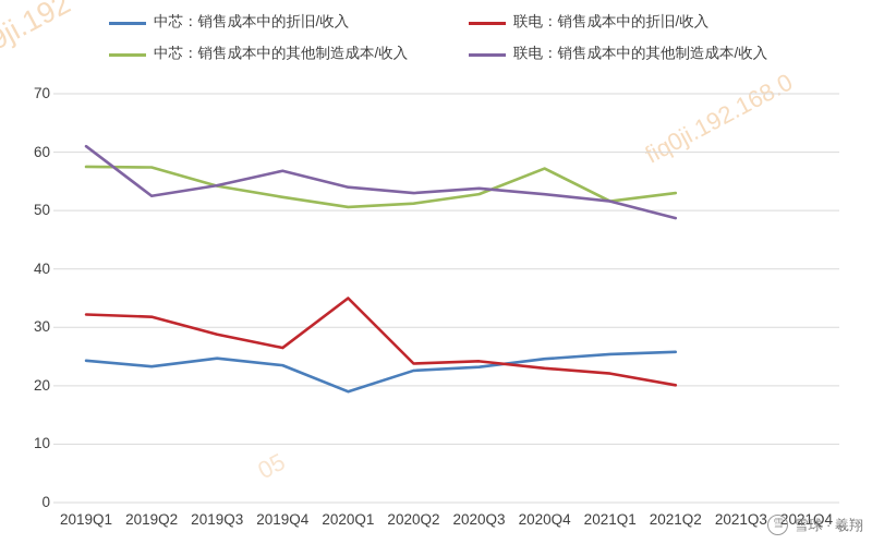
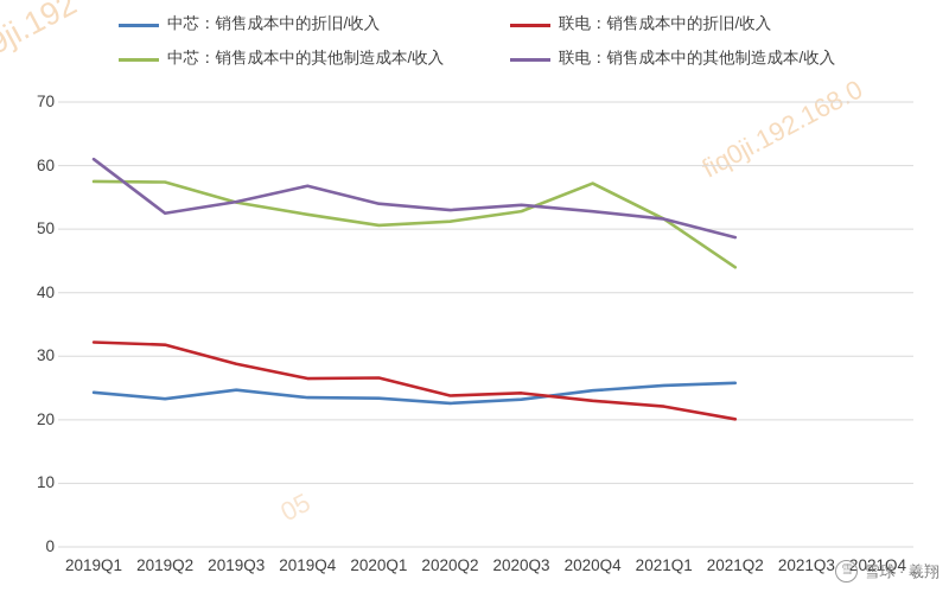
中芯：销售成本中的折旧/收入/2020Q1: 19 -> 23
联电：销售成本中的折旧/收入/2020Q1: 35 -> 27
中芯：销售成本中的其他制造成本/收入/2021Q2: 53 -> 44
